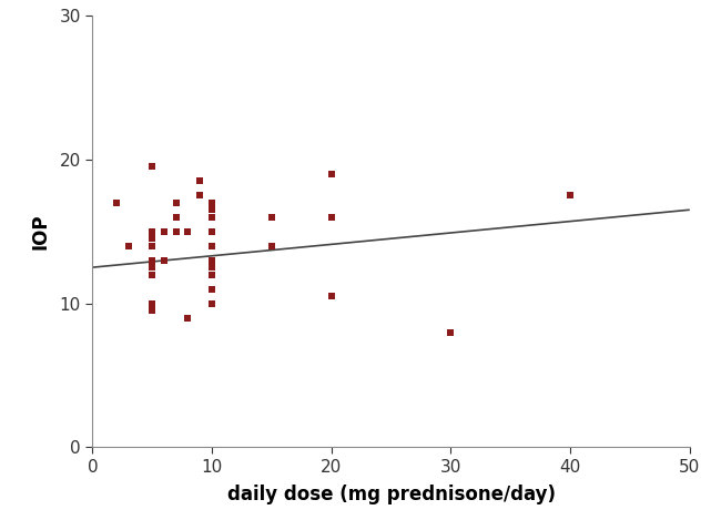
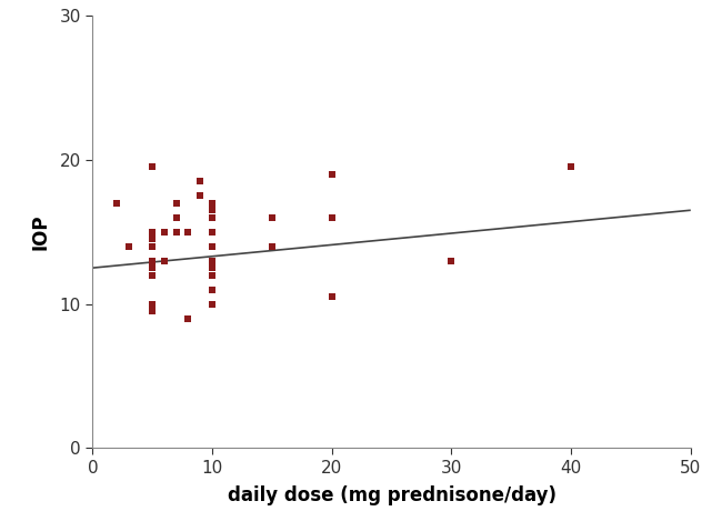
30: 8.0 -> 13.0
40: 17.5 -> 19.5
